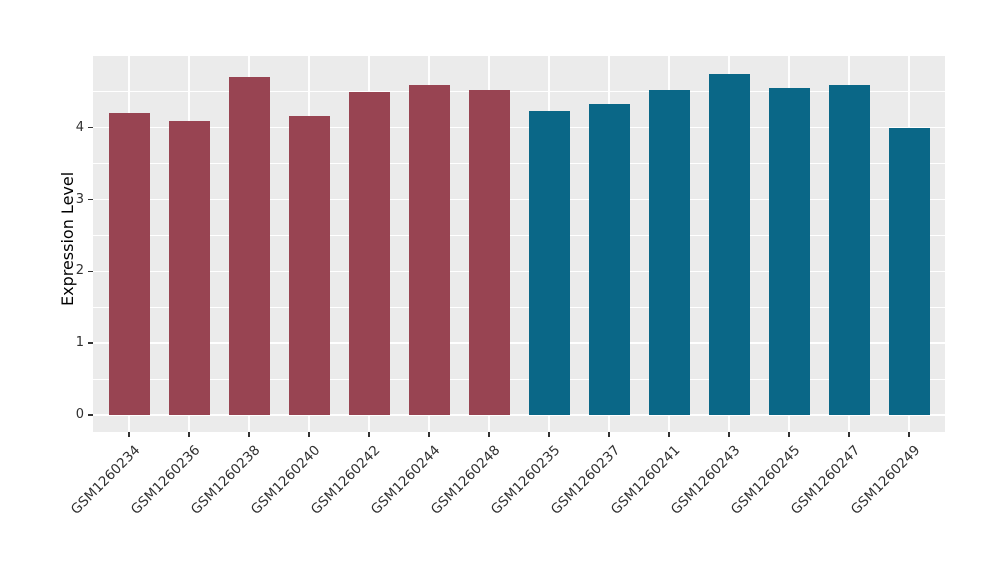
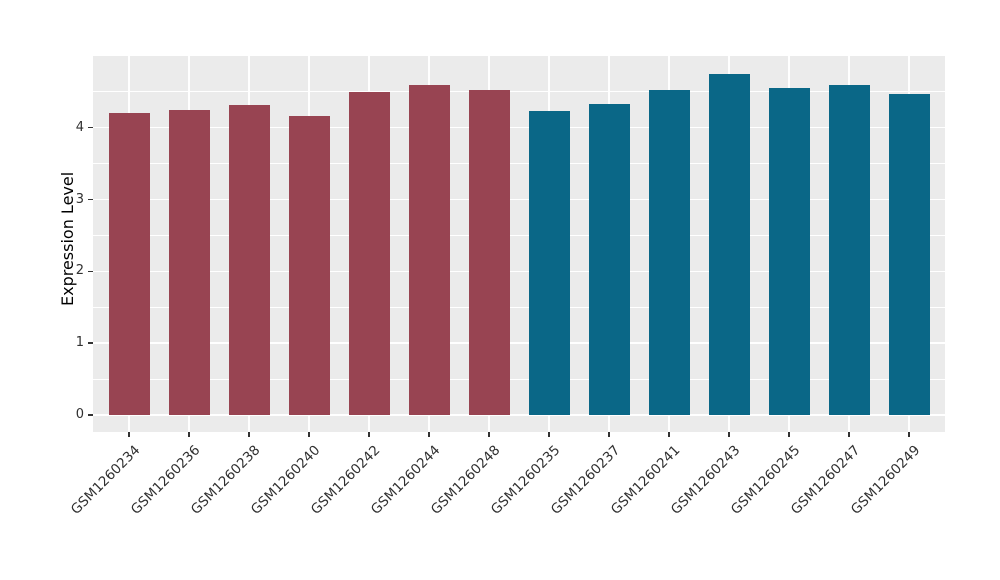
GSM1260236: 4.1 -> 4.2
GSM1260238: 4.7 -> 4.3
GSM1260249: 4.0 -> 4.5
